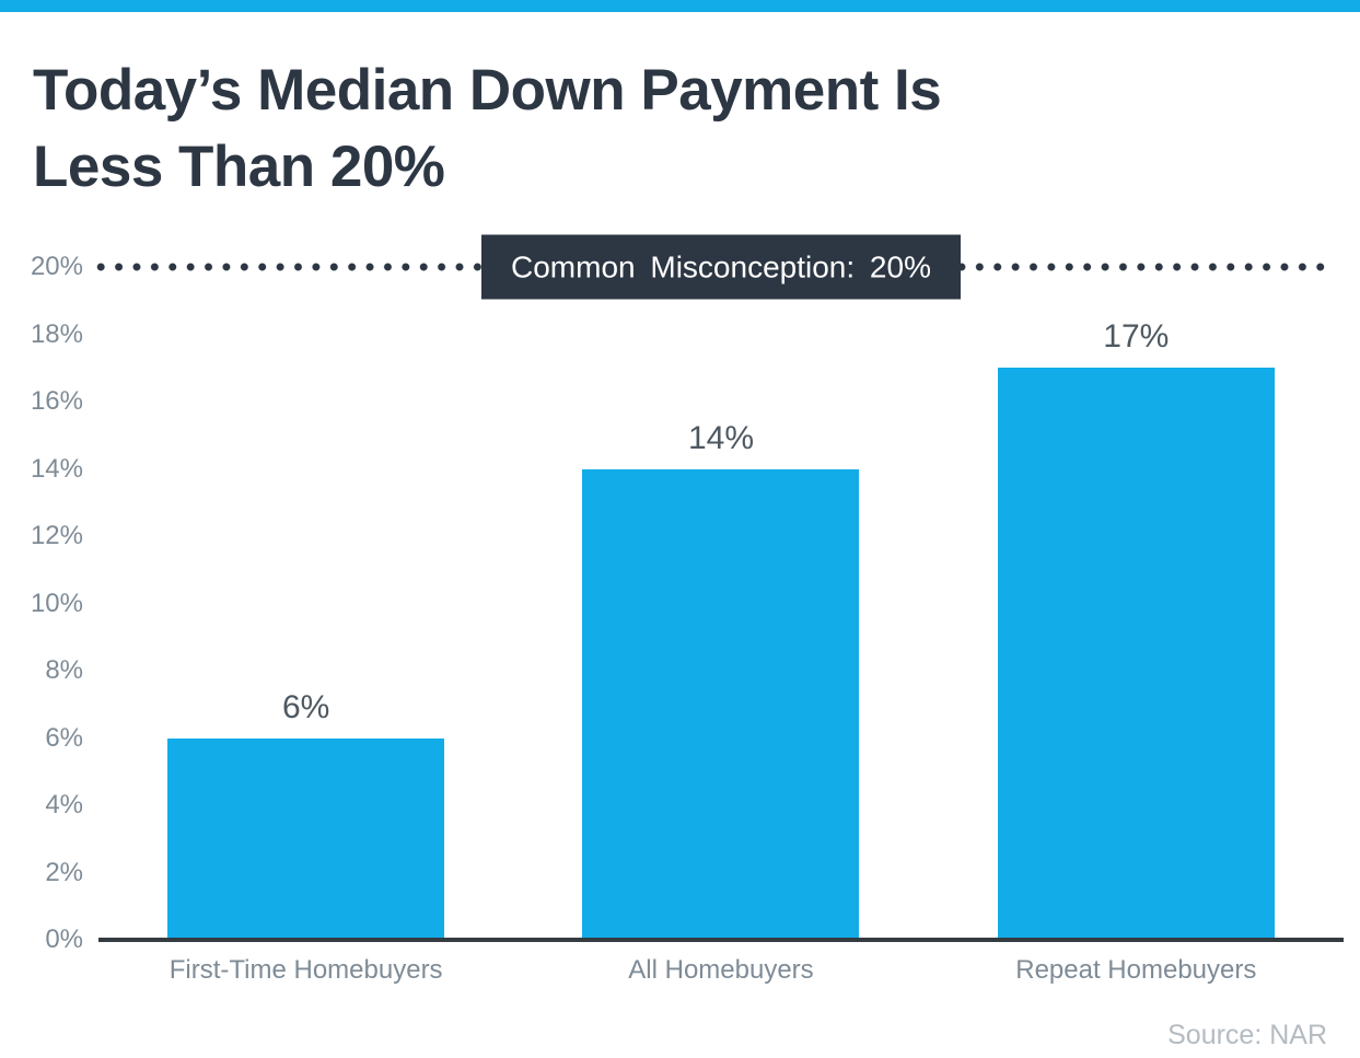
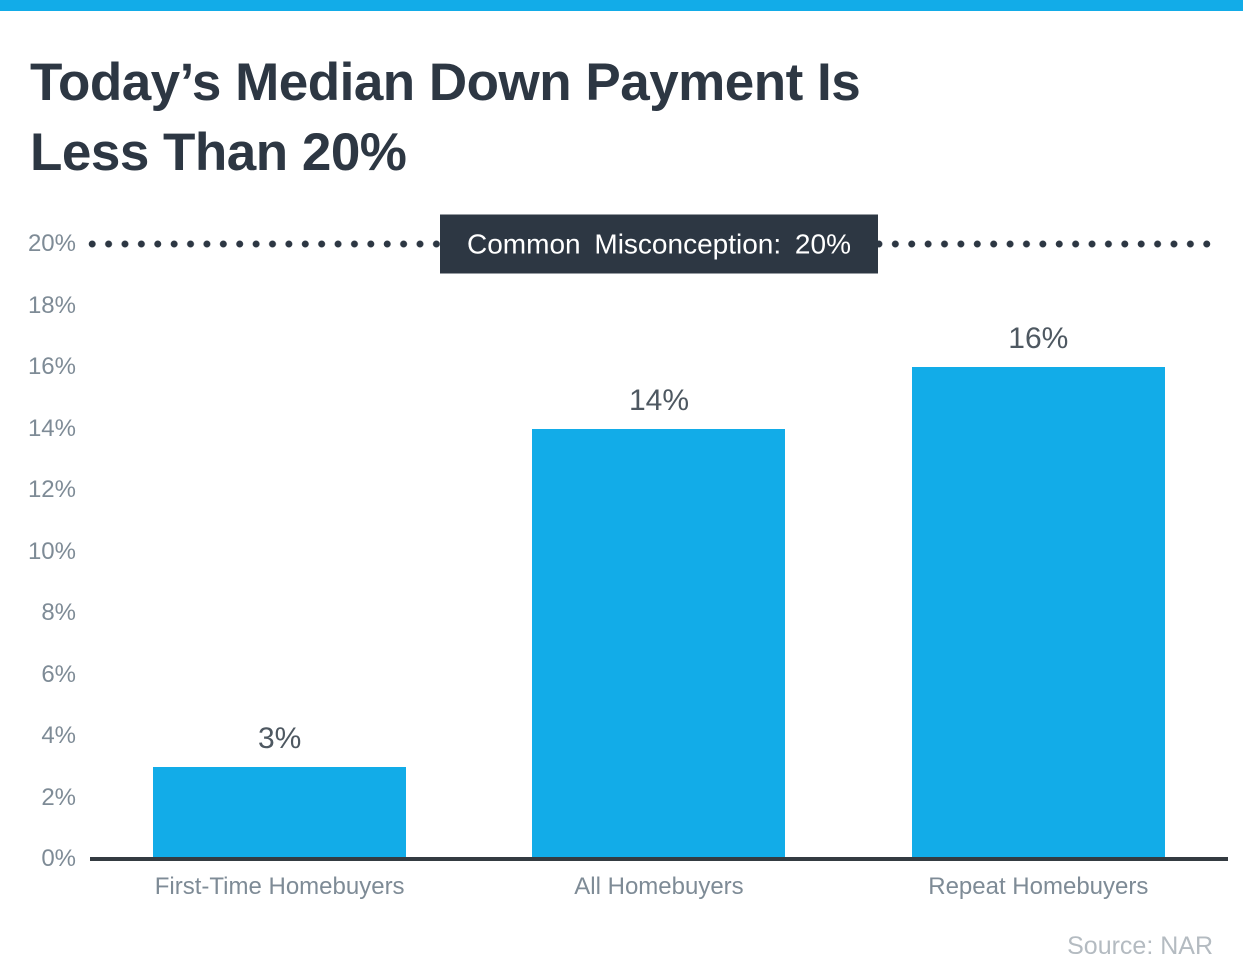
First-Time Homebuyers: 6% -> 3%
Repeat Homebuyers: 17% -> 16%
